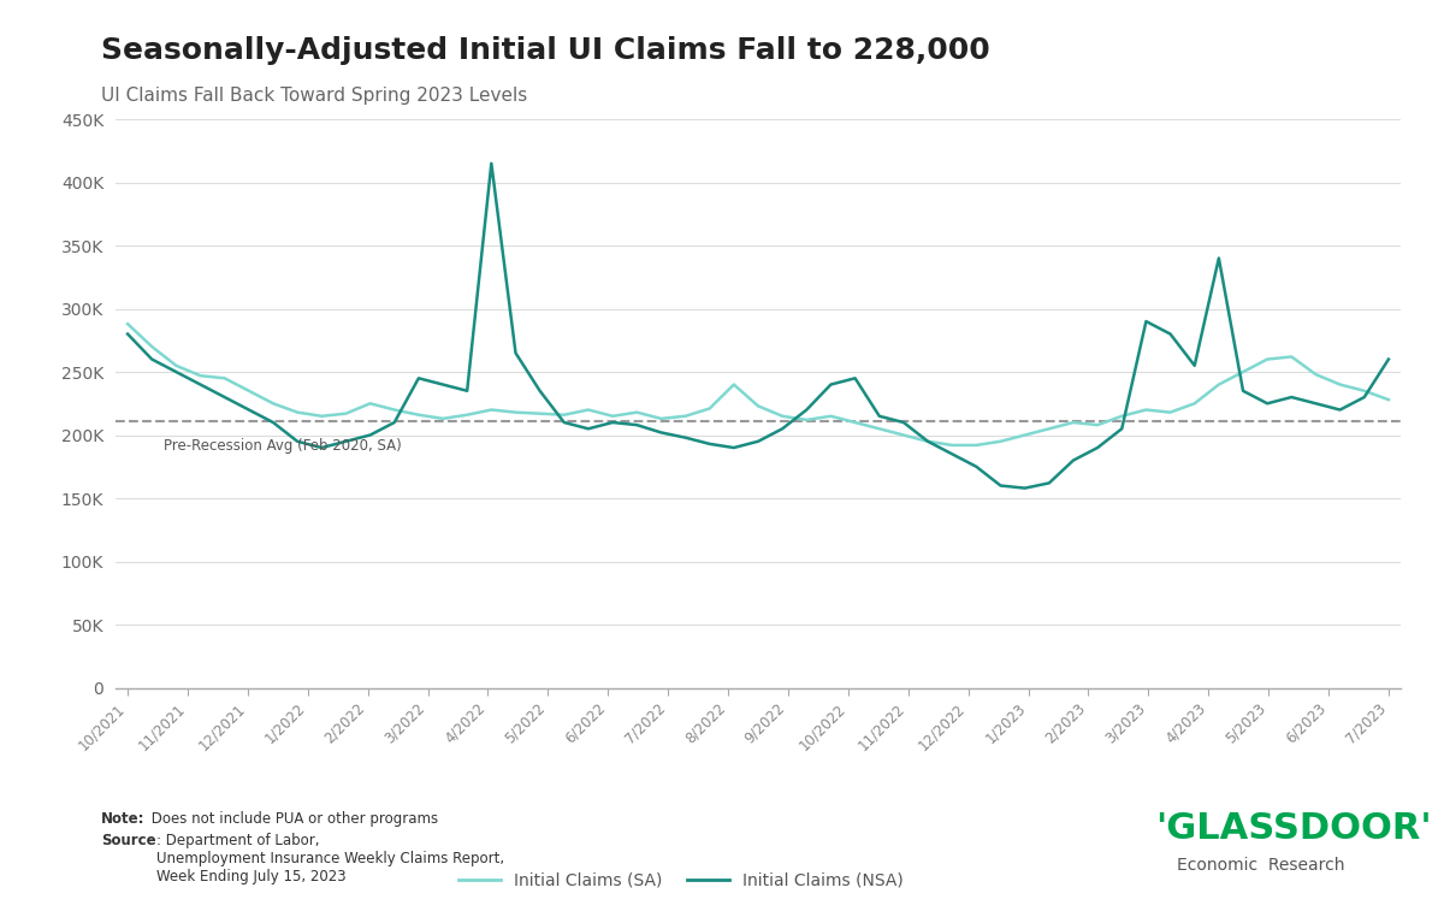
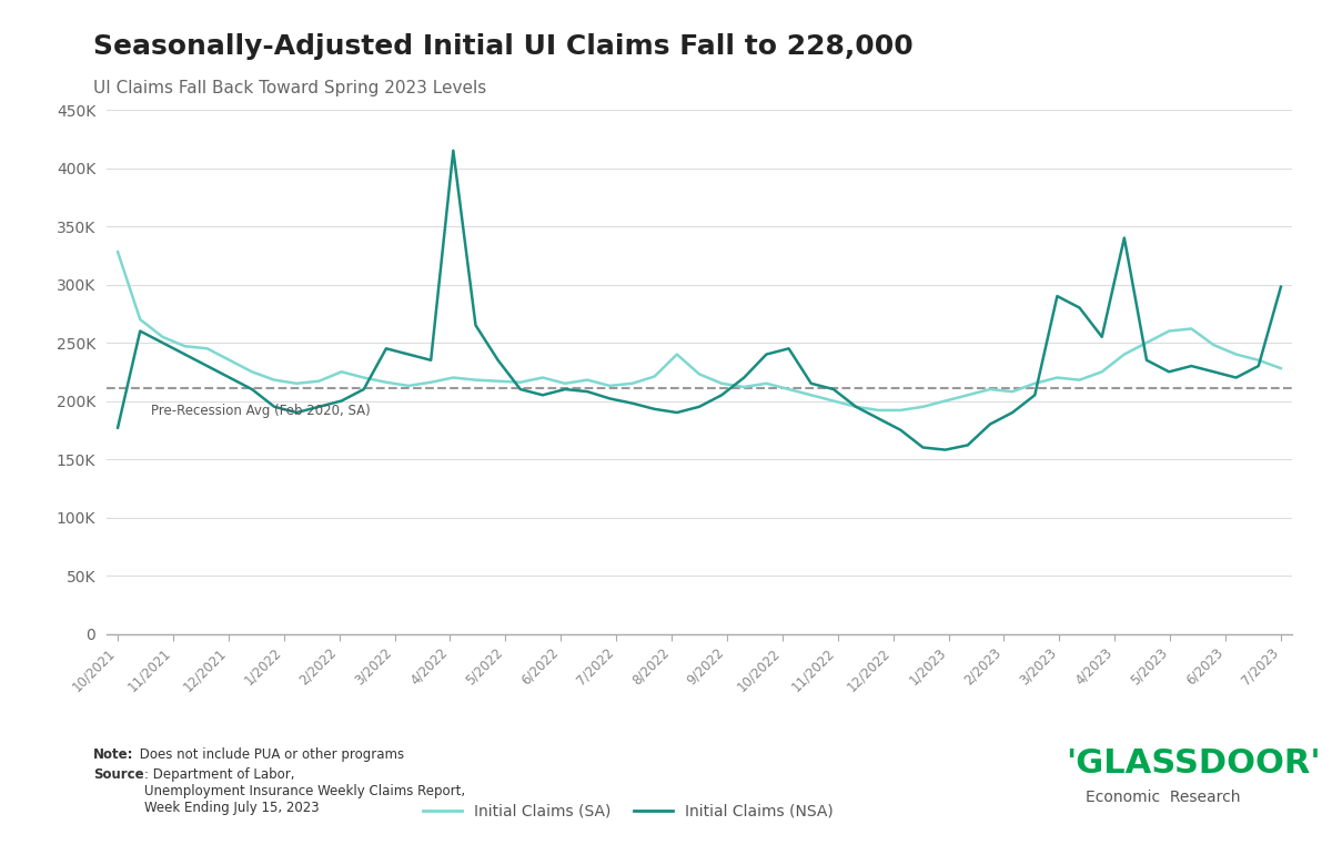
Initial Claims (SA)/10/2021: 288K -> 328K
Initial Claims (NSA)/10/2021: 280K -> 177K
Initial Claims (NSA)/7/2023: 260K -> 298K
